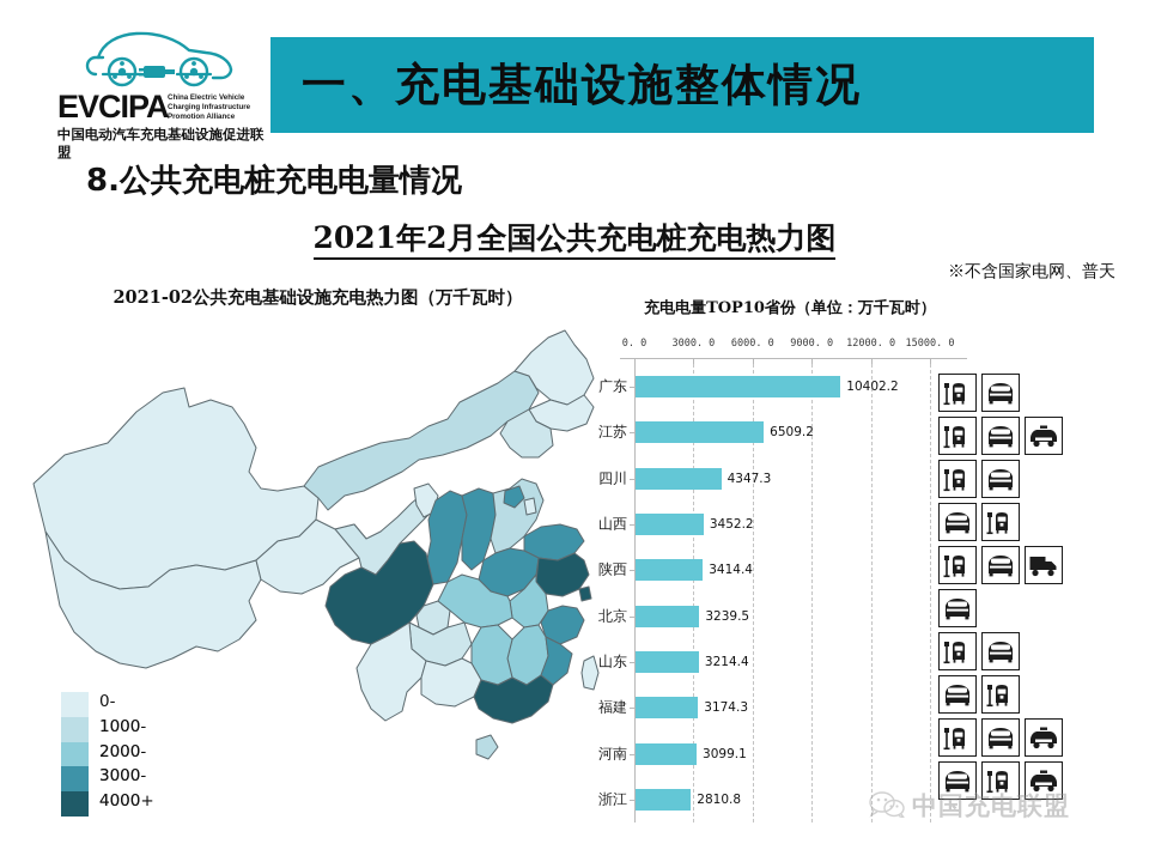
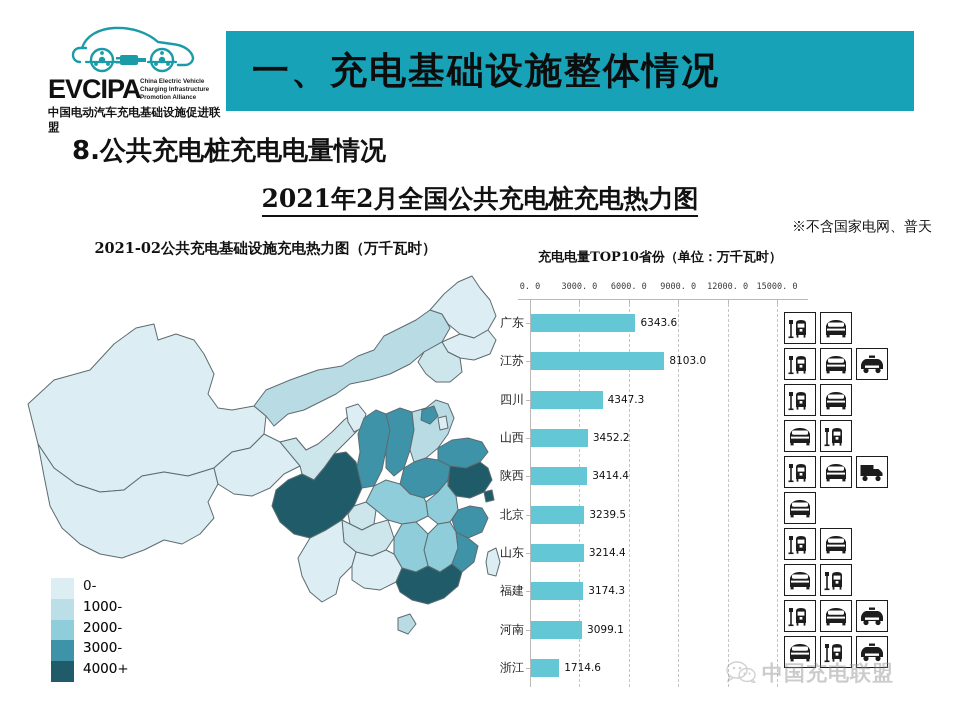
广东: 10402.2 -> 6343.6
江苏: 6509.2 -> 8103.0
浙江: 2810.8 -> 1714.6
